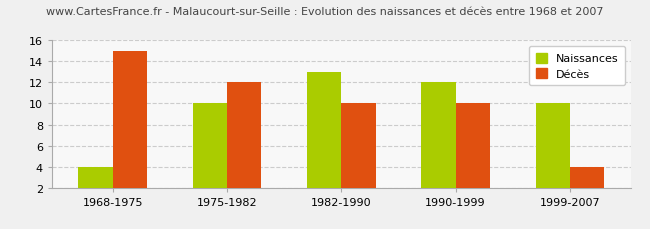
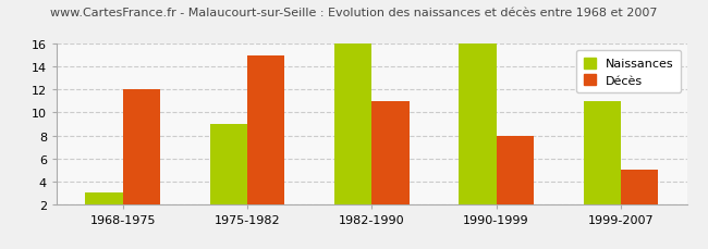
Naissances/1968-1975: 4 -> 3
Décès/1968-1975: 15 -> 12
Naissances/1975-1982: 10 -> 9
Décès/1975-1982: 12 -> 15
Naissances/1982-1990: 13 -> 16
Décès/1982-1990: 10 -> 11
Naissances/1990-1999: 12 -> 16
Décès/1990-1999: 10 -> 8
Naissances/1999-2007: 10 -> 11
Décès/1999-2007: 4 -> 5
